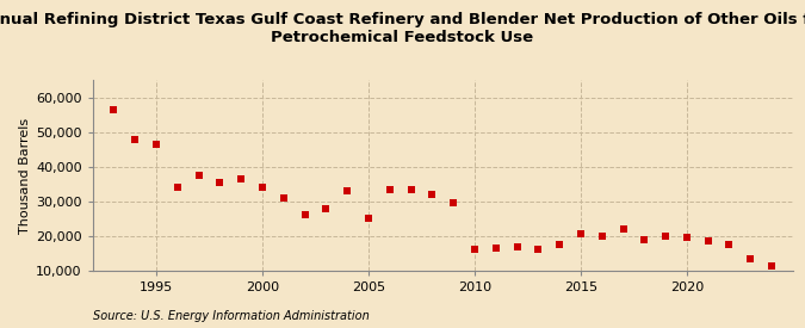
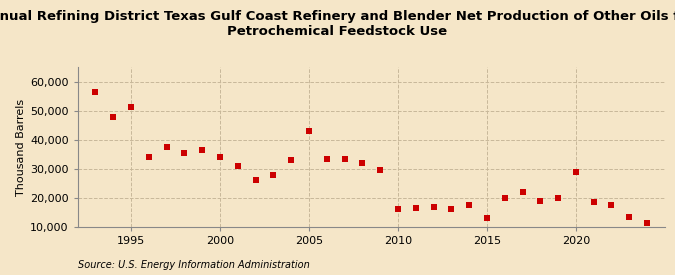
1995: 46,500 -> 51,500
2005: 25,000 -> 43,000
2015: 20,500 -> 13,000
2020: 19,500 -> 29,000
